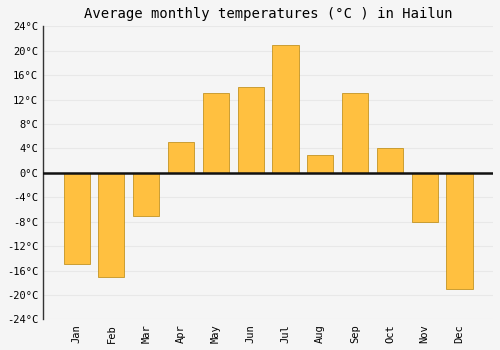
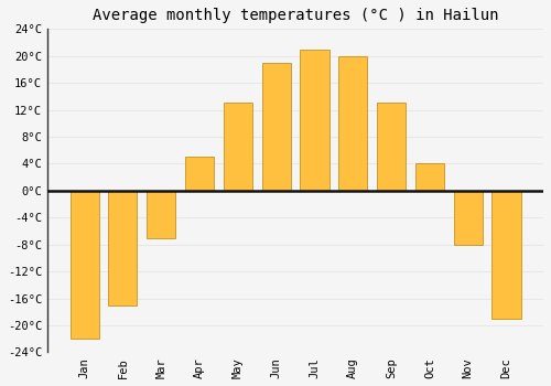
Jan: -15°C -> -22°C
Jun: 14°C -> 19°C
Aug: 3°C -> 20°C
